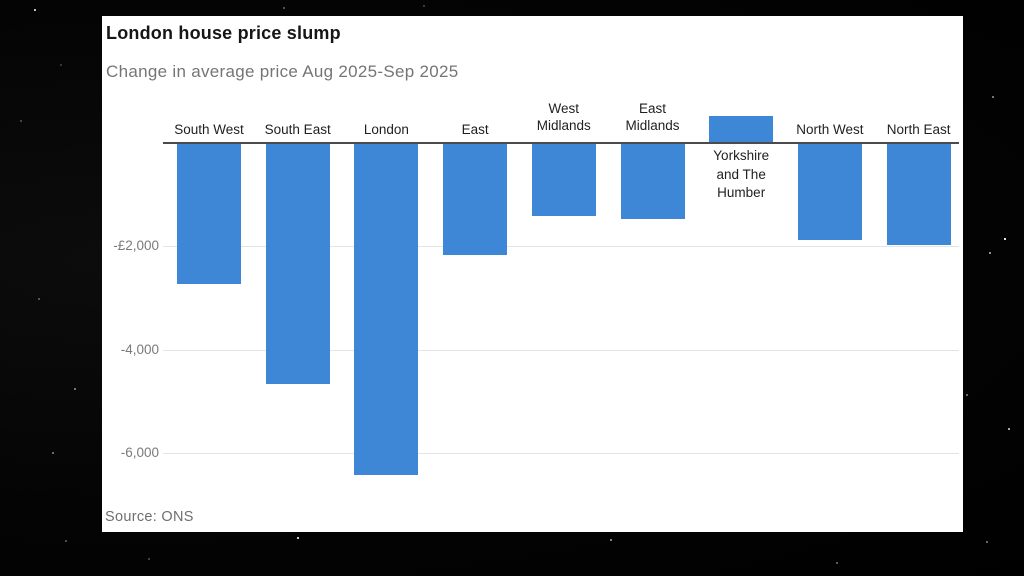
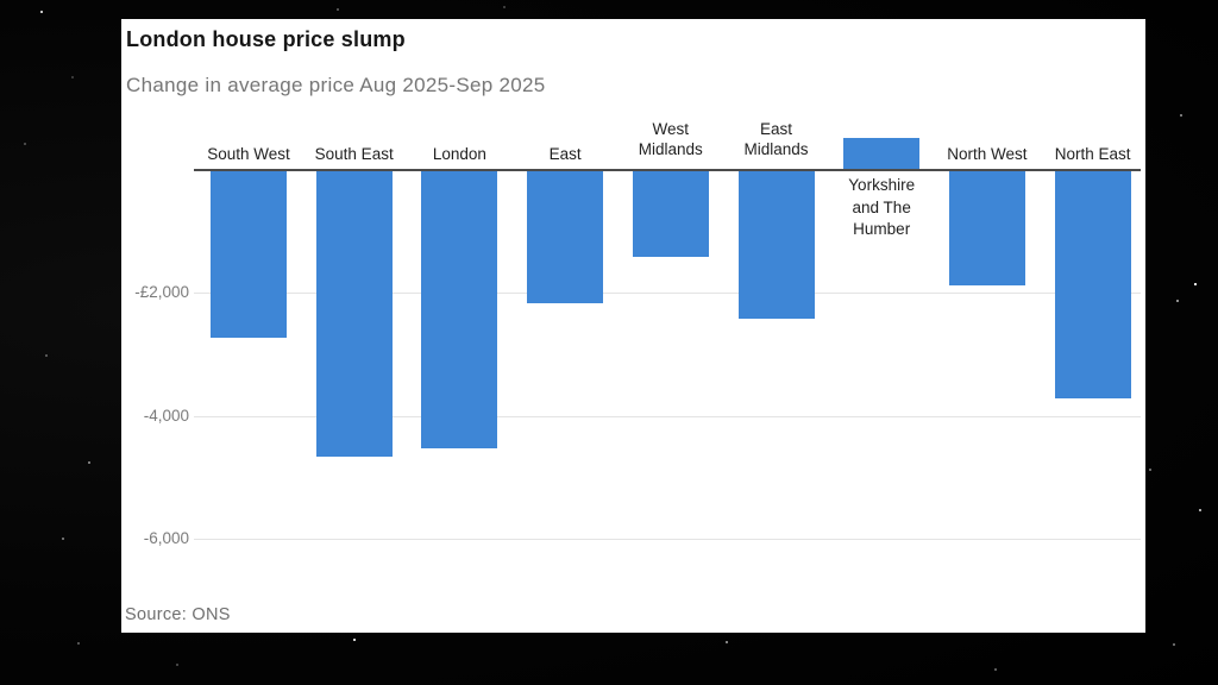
London: -£6400 -> -£4500
East Midlands: -£1400 -> -£2400
North East: -£2000 -> -£3700
